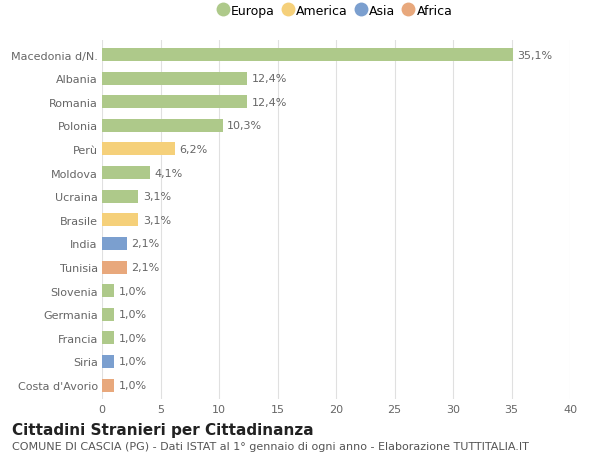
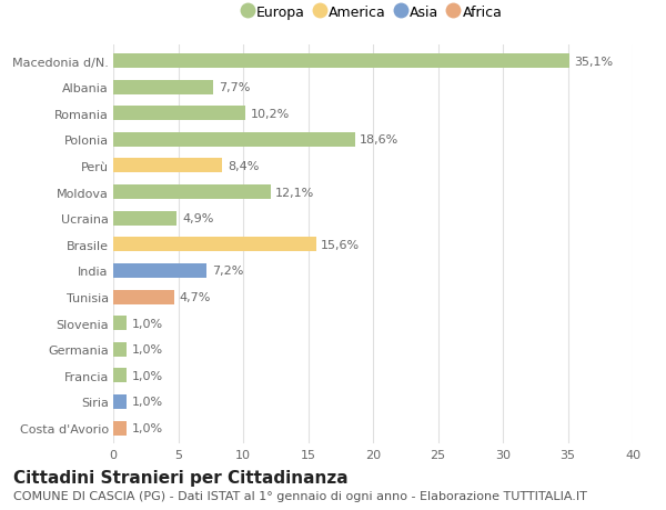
Albania: 12,4% -> 7,7%
Romania: 12,4% -> 10,2%
Polonia: 10,3% -> 18,6%
Perù: 6,2% -> 8,4%
Moldova: 4,1% -> 12,1%
Ucraina: 3,1% -> 4,9%
Brasile: 3,1% -> 15,6%
India: 2,1% -> 7,2%
Tunisia: 2,1% -> 4,7%
